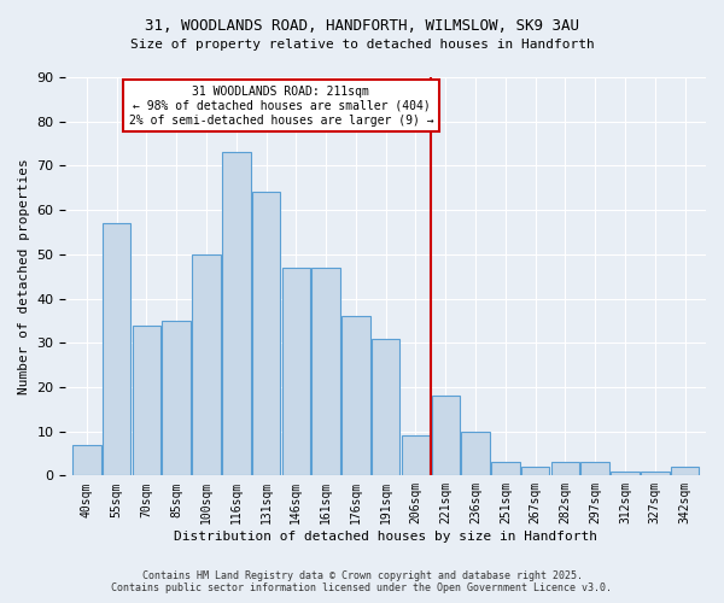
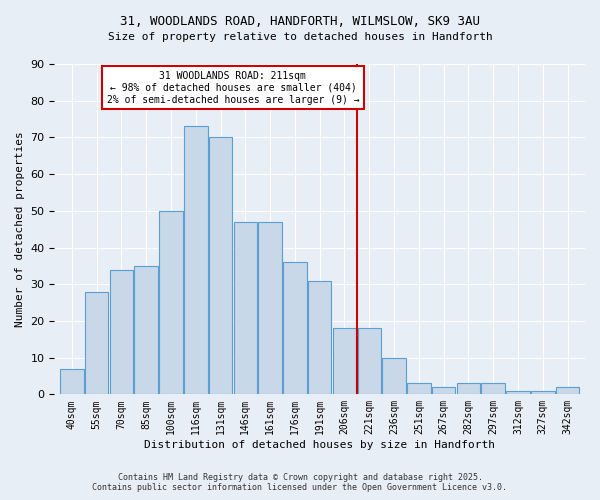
55sqm: 57 -> 28
131sqm: 64 -> 70
206sqm: 9 -> 18
